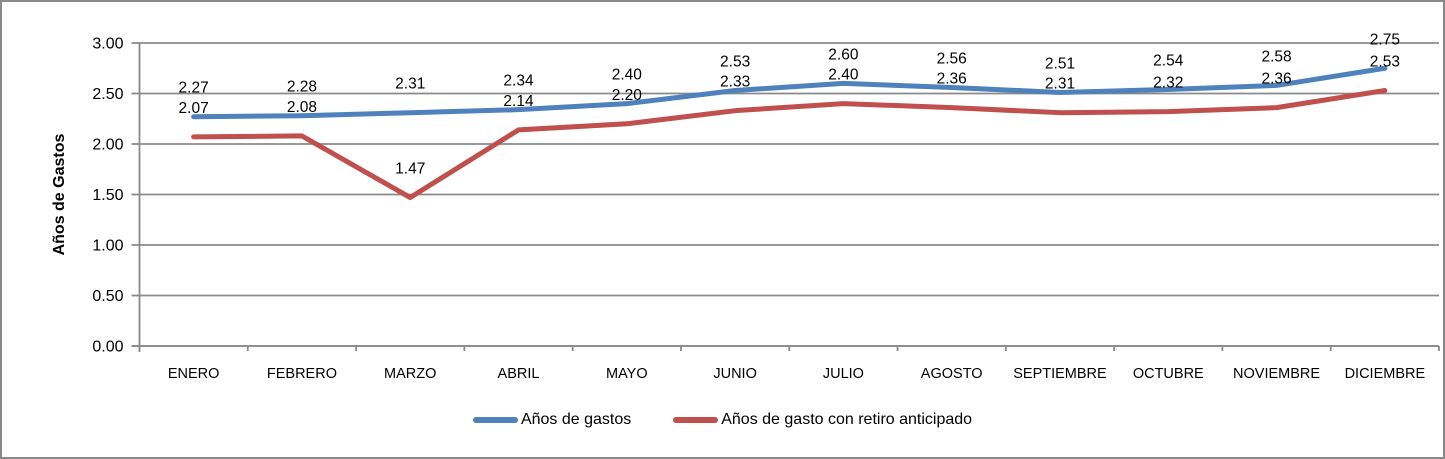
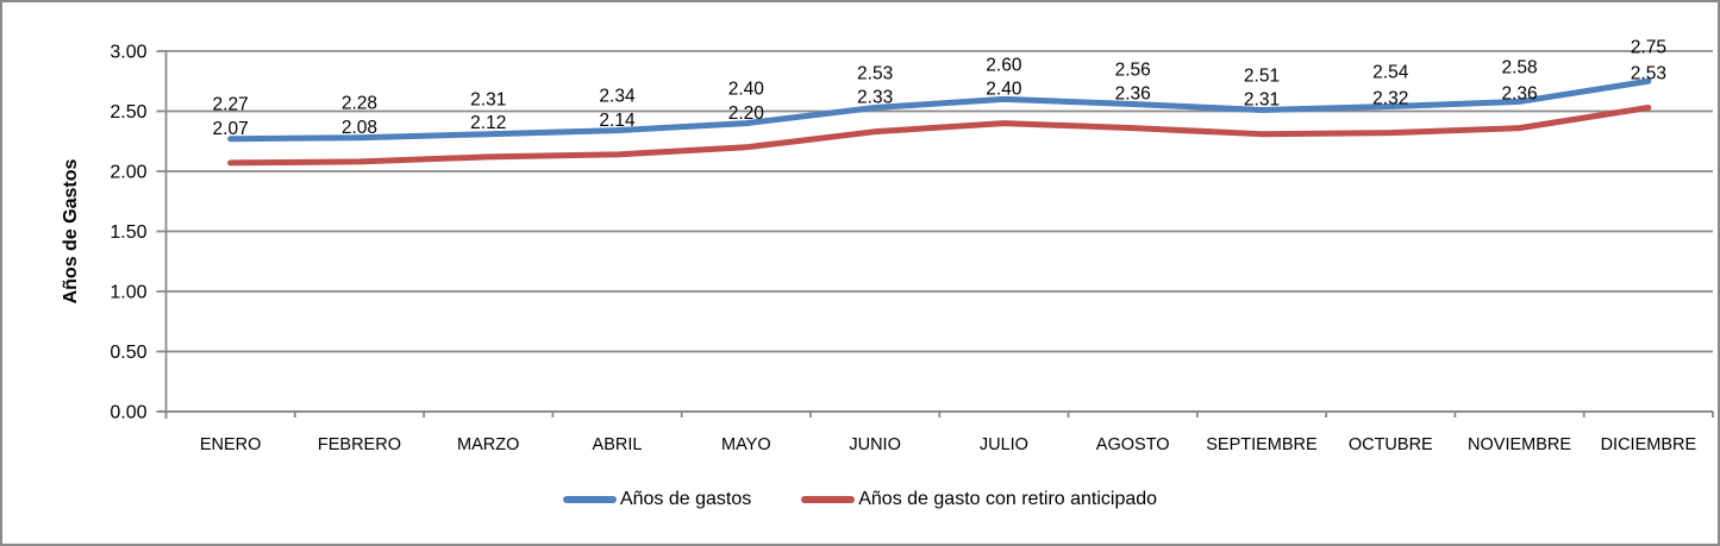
Años de gasto con retiro anticipado/MARZO: 1.47 -> 2.12
